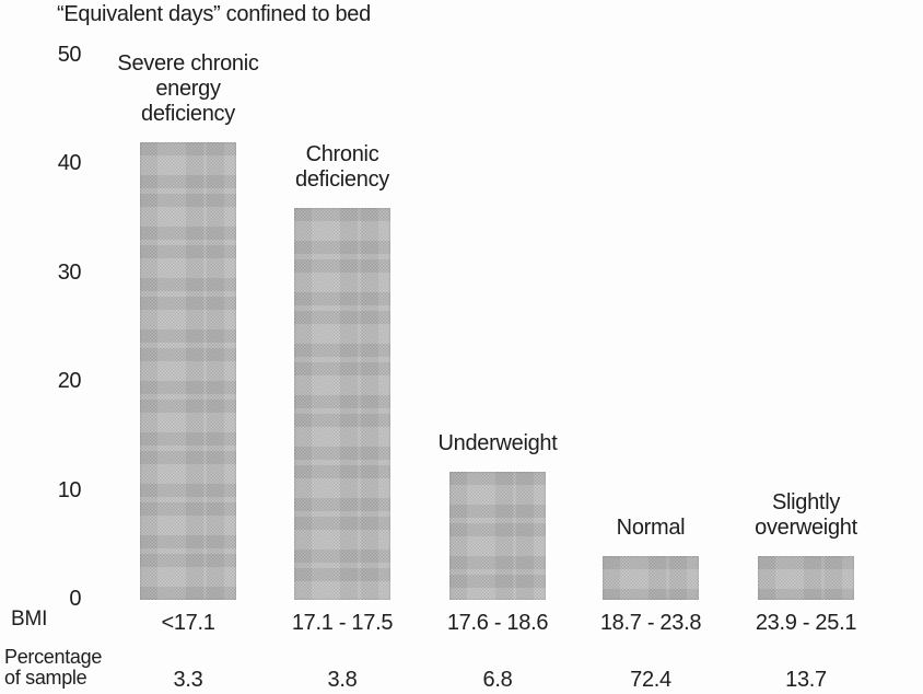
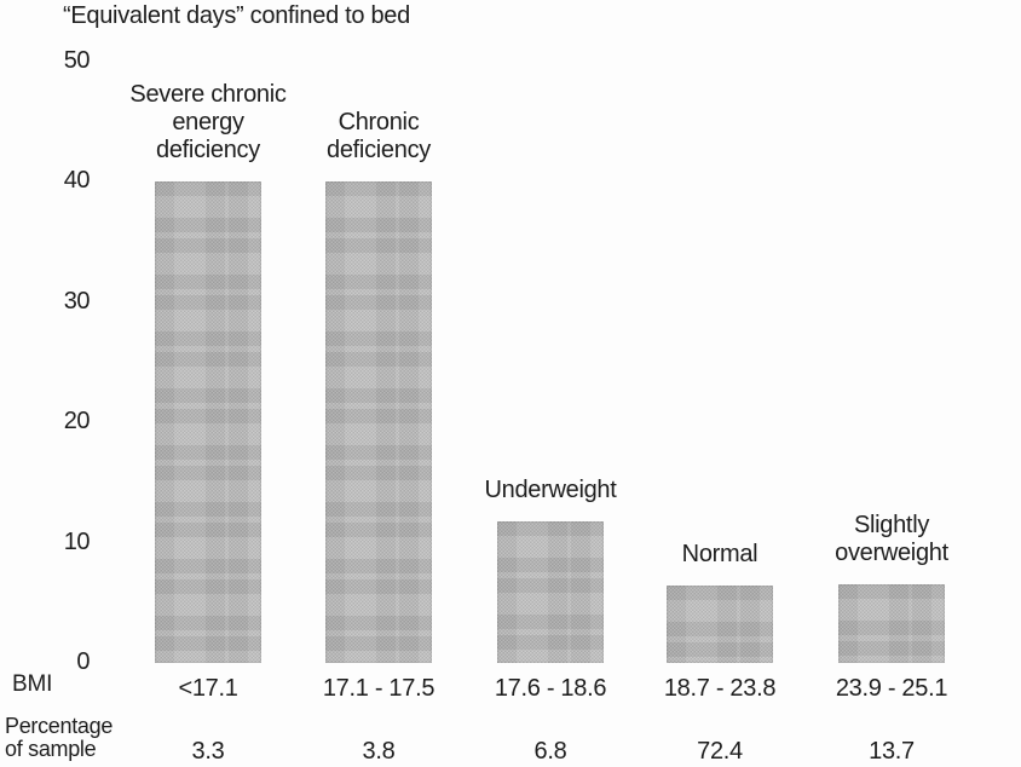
Severe chronic energy deficiency: 42 -> 40
Chronic deficiency: 36 -> 40
Normal: 4 -> 6
Slightly overweight: 4 -> 6
